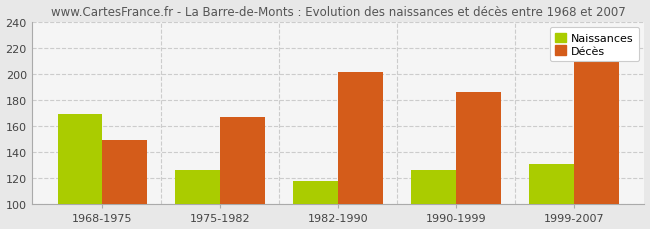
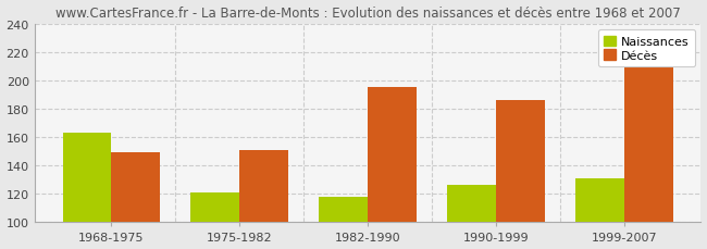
Naissances/1968-1975: 169 -> 163
Naissances/1975-1982: 126 -> 121
Décès/1975-1982: 167 -> 151
Décès/1982-1990: 201 -> 195
